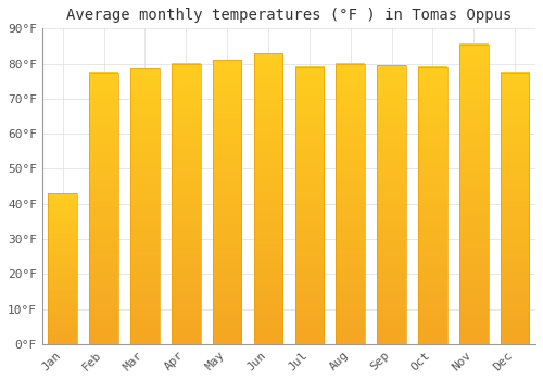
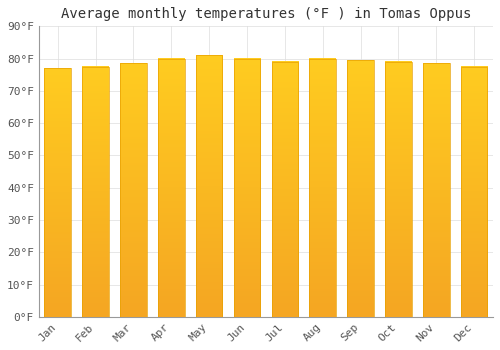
Jan: 43.0°F -> 77.0°F
Jun: 83.0°F -> 80.0°F
Nov: 85.5°F -> 78.5°F
